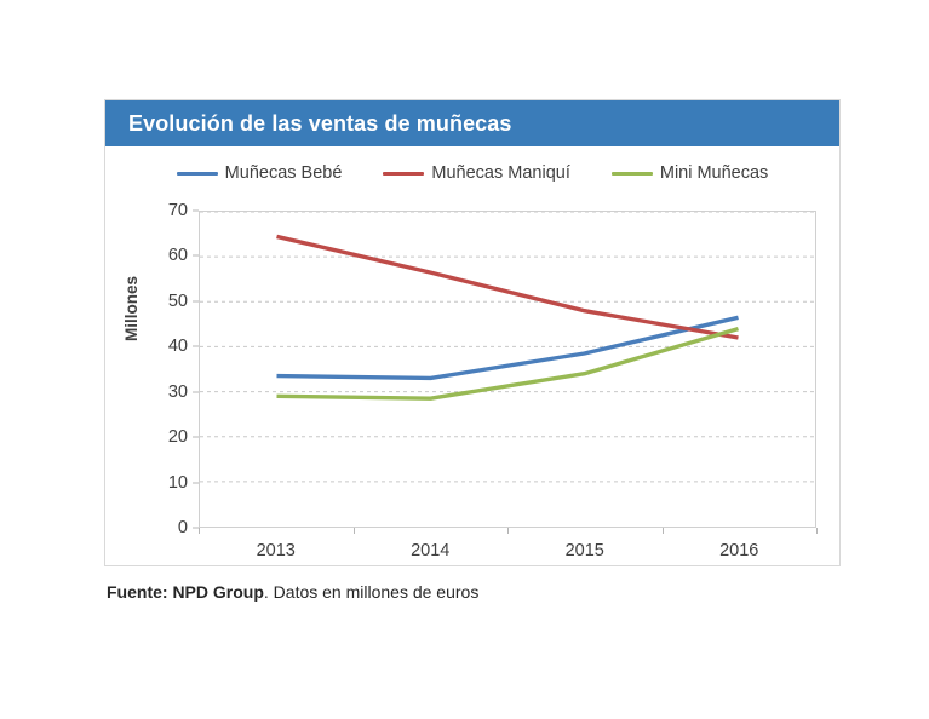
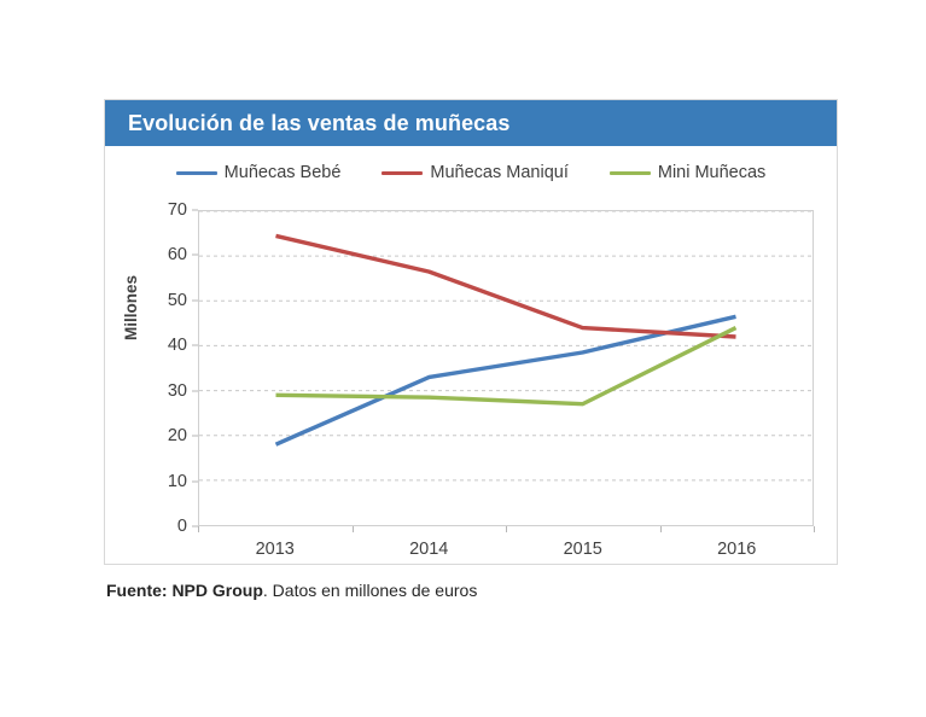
Muñecas Bebé/2013: 34 -> 18
Muñecas Maniquí/2015: 48 -> 44
Mini Muñecas/2015: 34 -> 27
